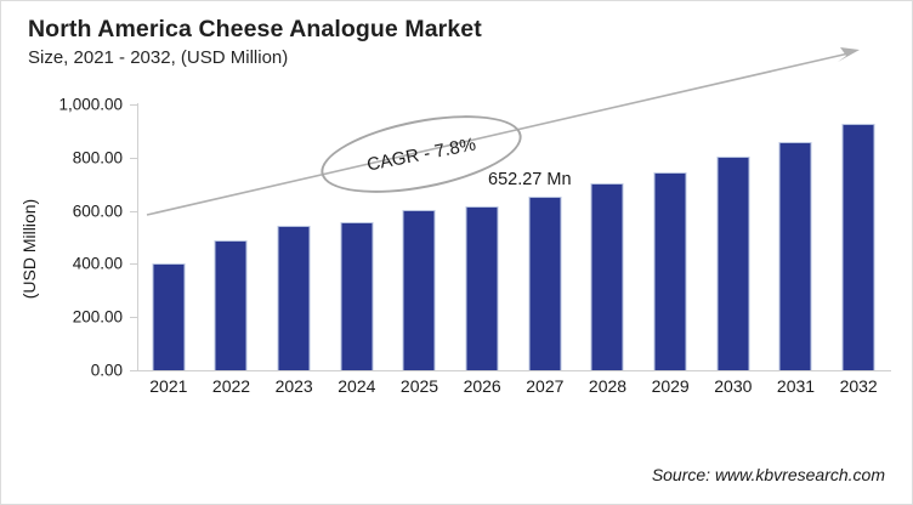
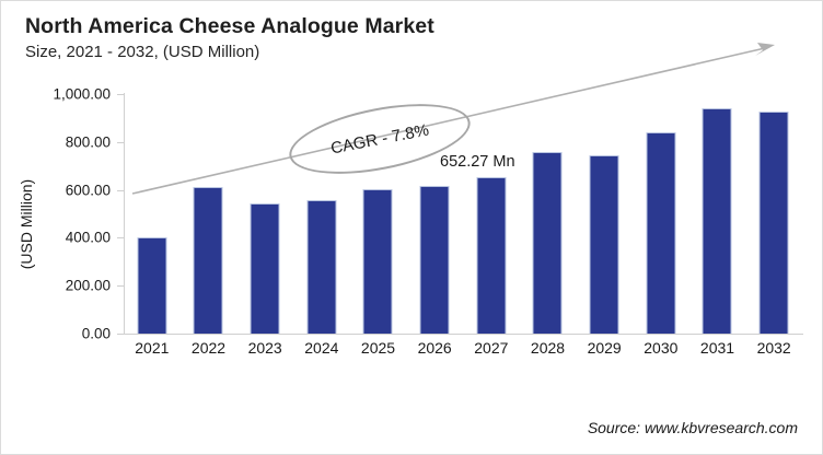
2022: 490 -> 610
2028: 700 -> 760
2030: 800 -> 840
2031: 860 -> 940
